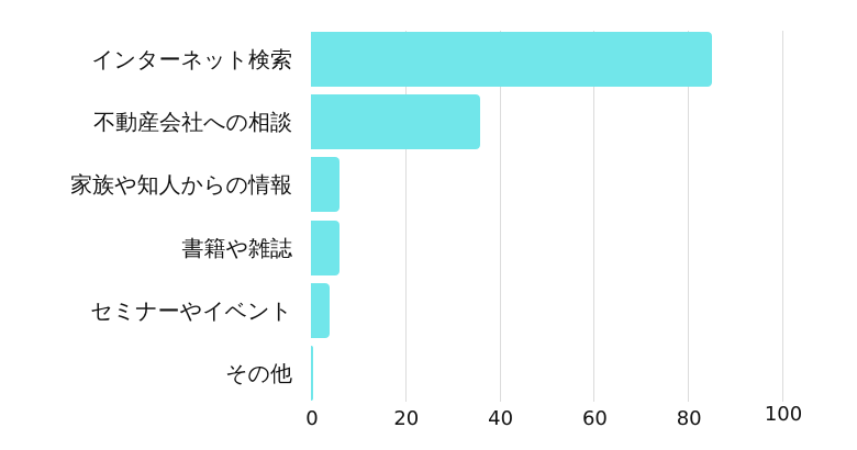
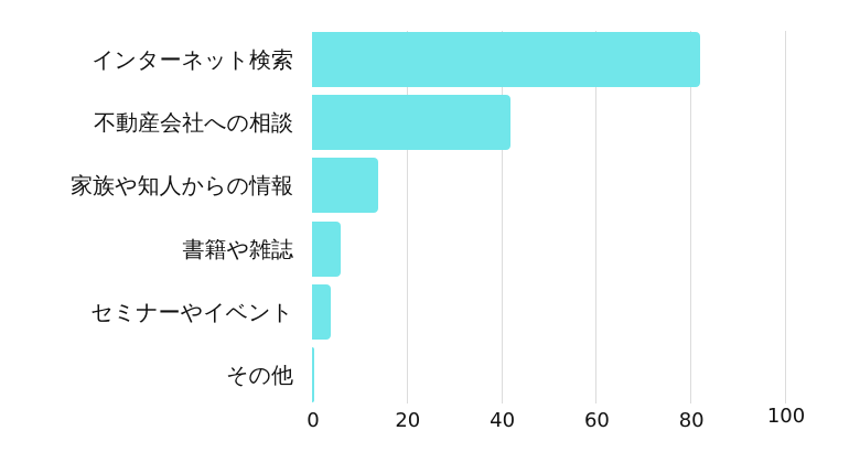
インターネット検索: 85 -> 82
不動産会社への相談: 36 -> 42
家族や知人からの情報: 6 -> 14
